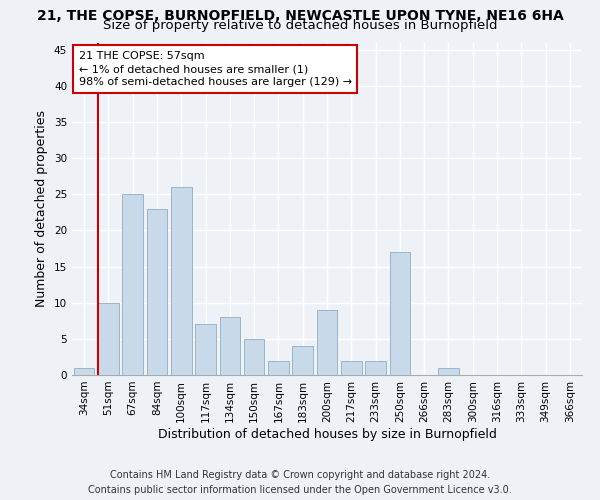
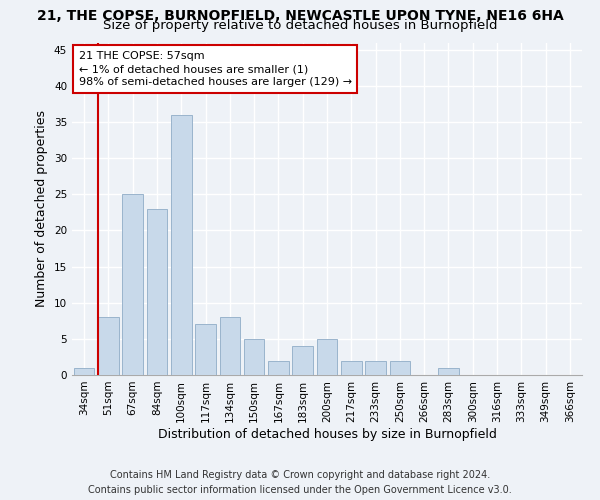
51sqm: 10 -> 8
100sqm: 26 -> 36
200sqm: 9 -> 5
250sqm: 17 -> 2
